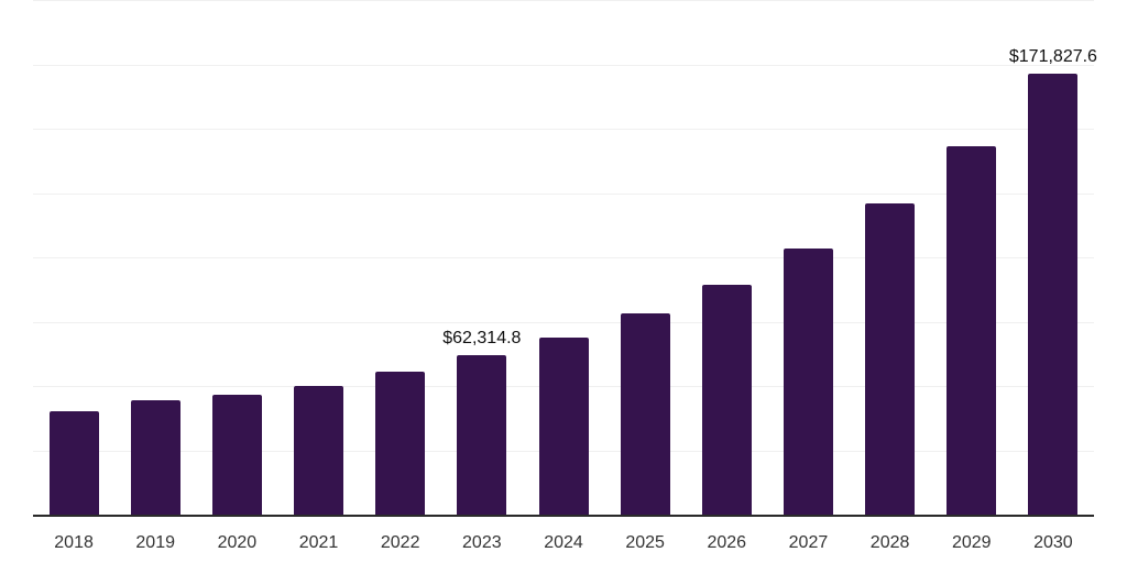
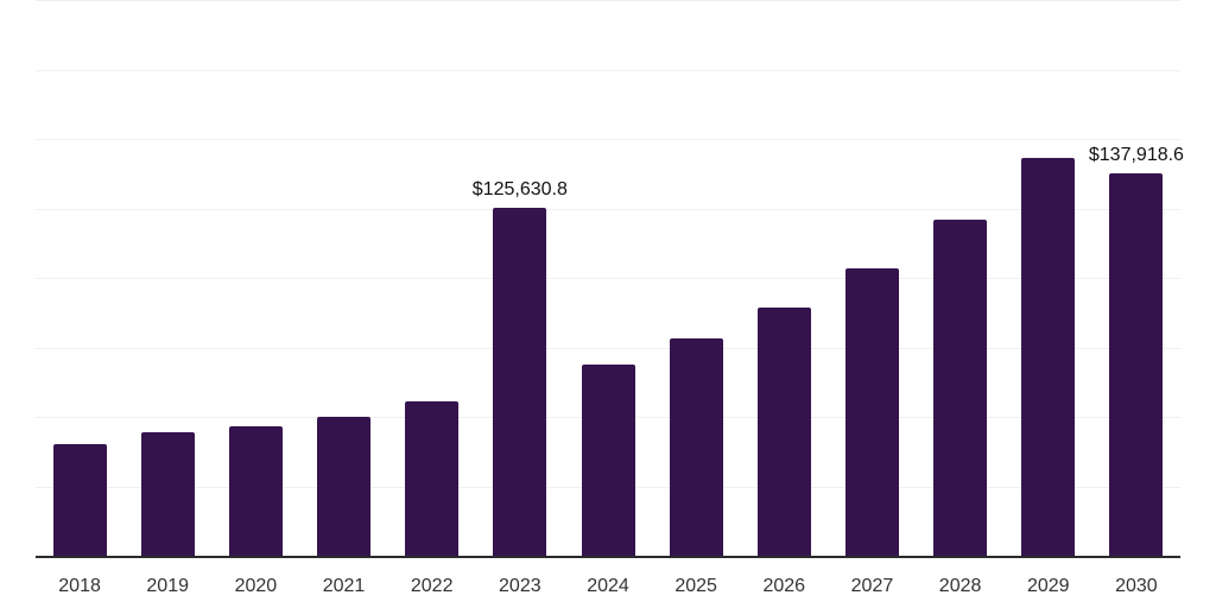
2023: $62,314.8 -> $125,630.8
2030: $171,827.6 -> $137,918.6
